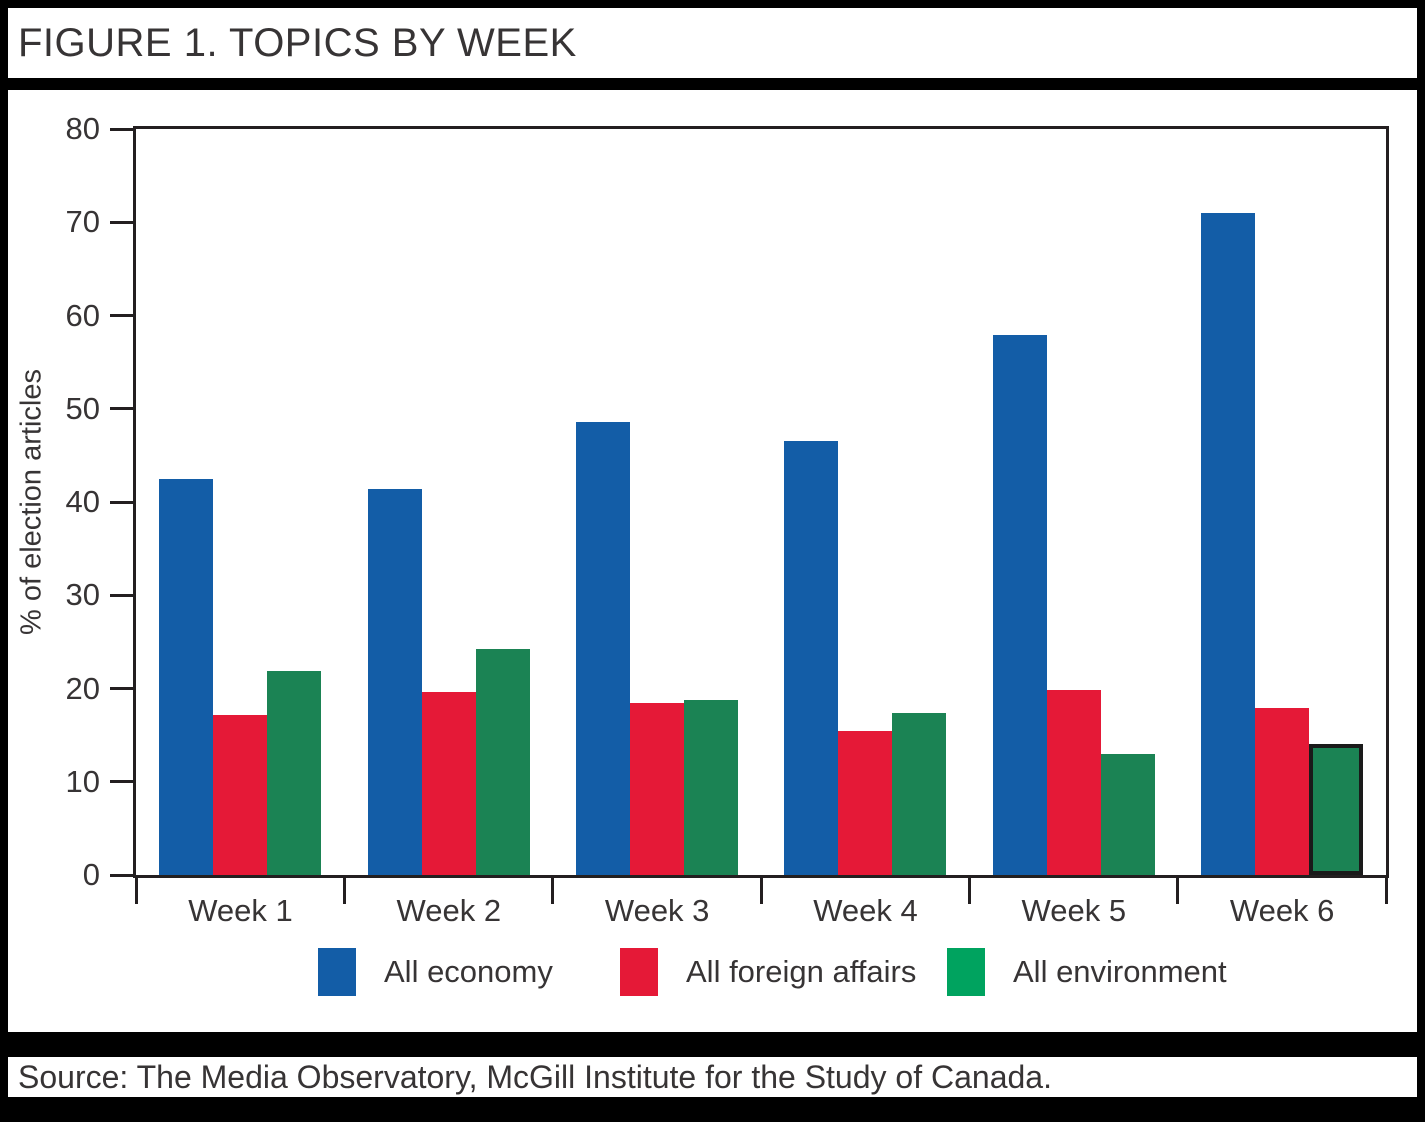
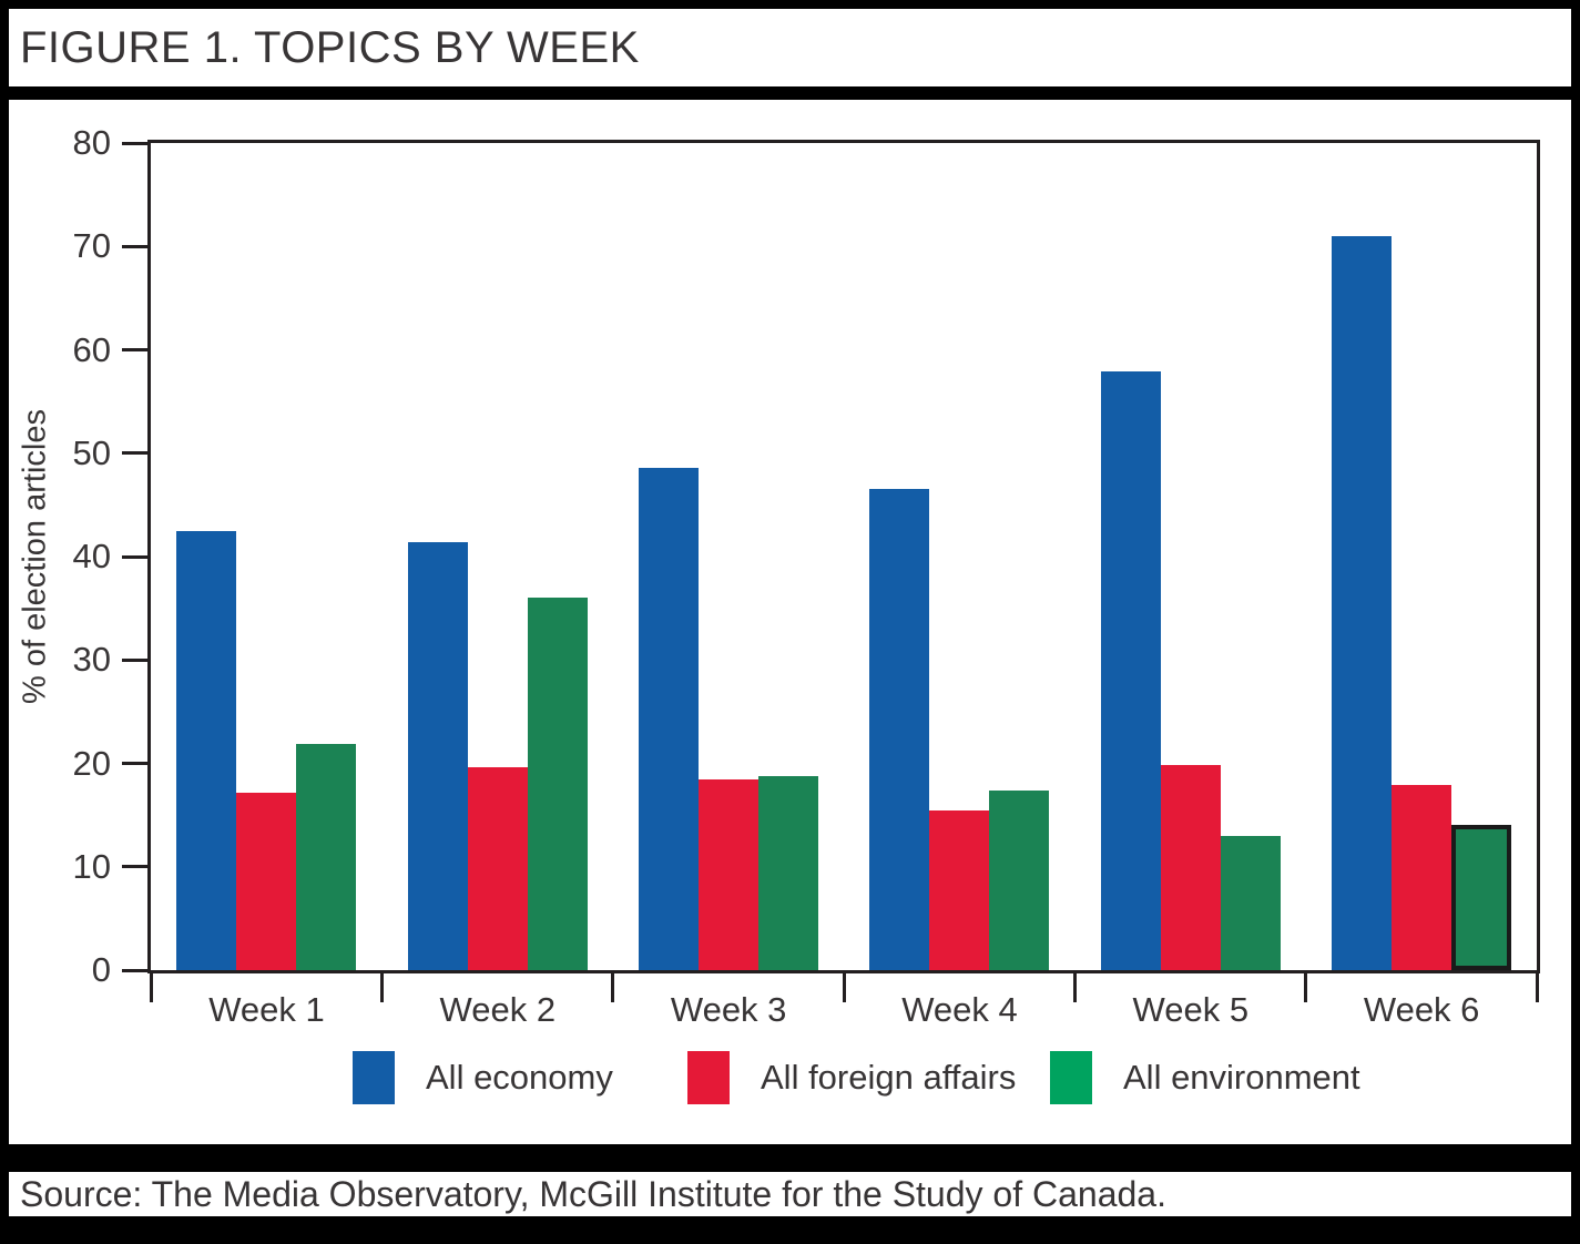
All environment/Week 2: 24 -> 36
